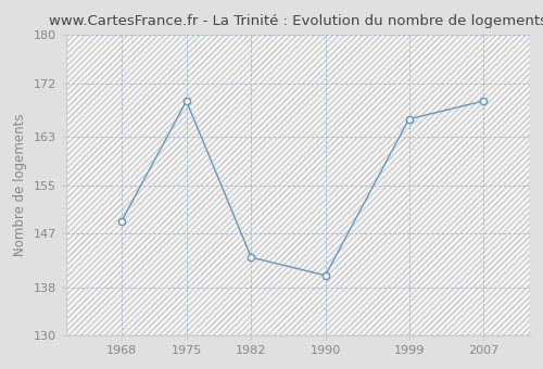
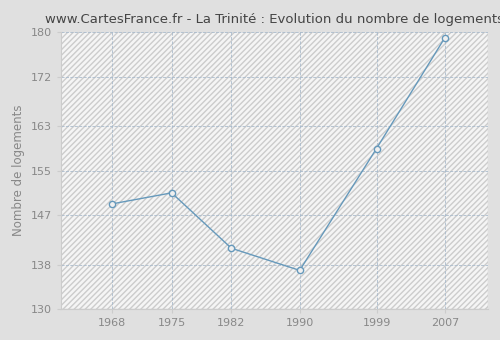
1975: 169 -> 151
1982: 143 -> 141
1990: 140 -> 137
1999: 166 -> 159
2007: 169 -> 179
